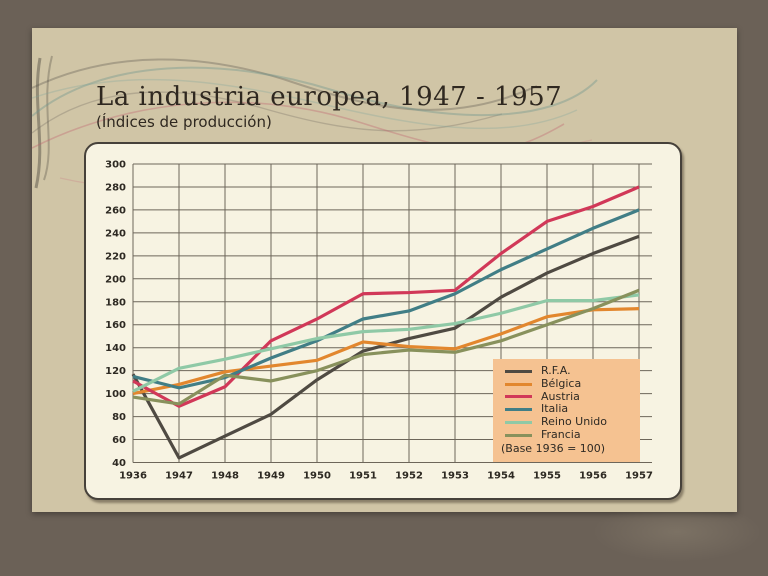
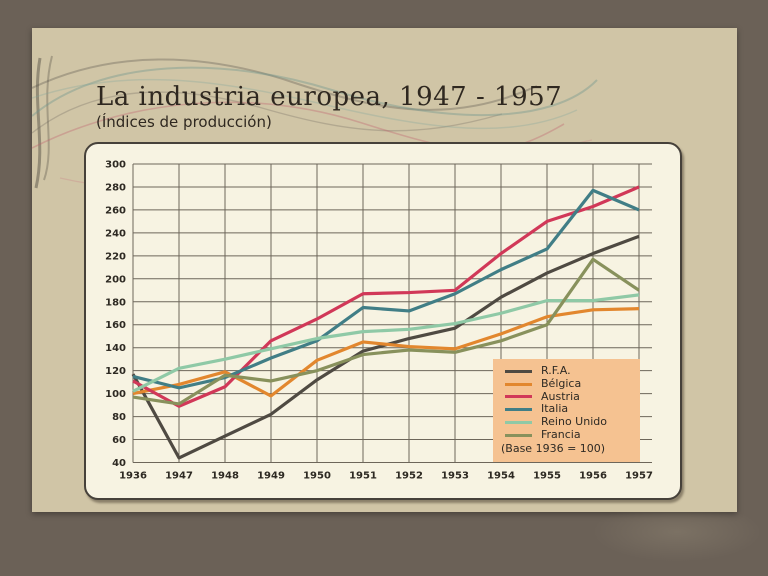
Bélgica/1949: 124 -> 98
Italia/1951: 165 -> 175
Italia/1956: 244 -> 277
Francia/1956: 174 -> 217
